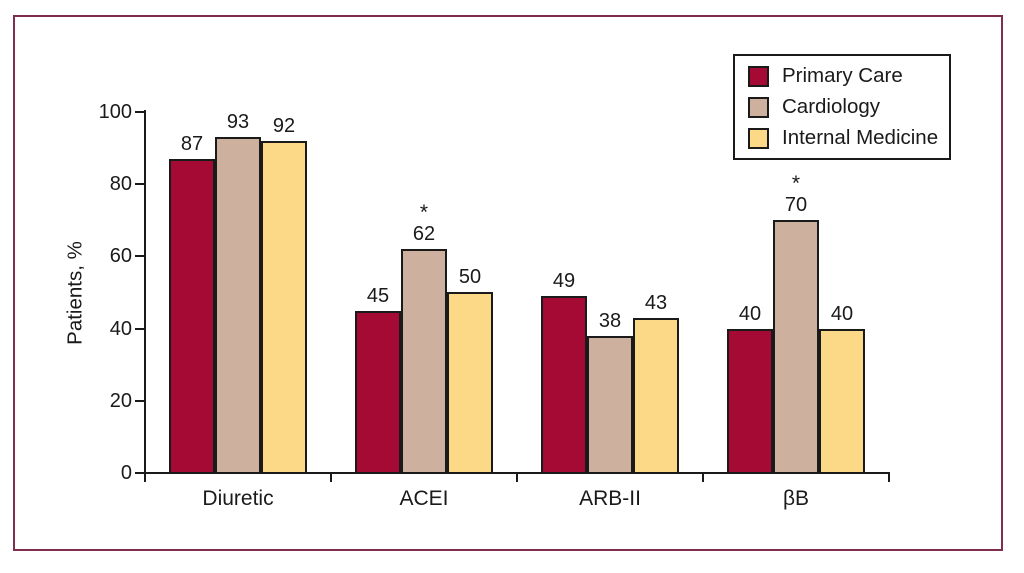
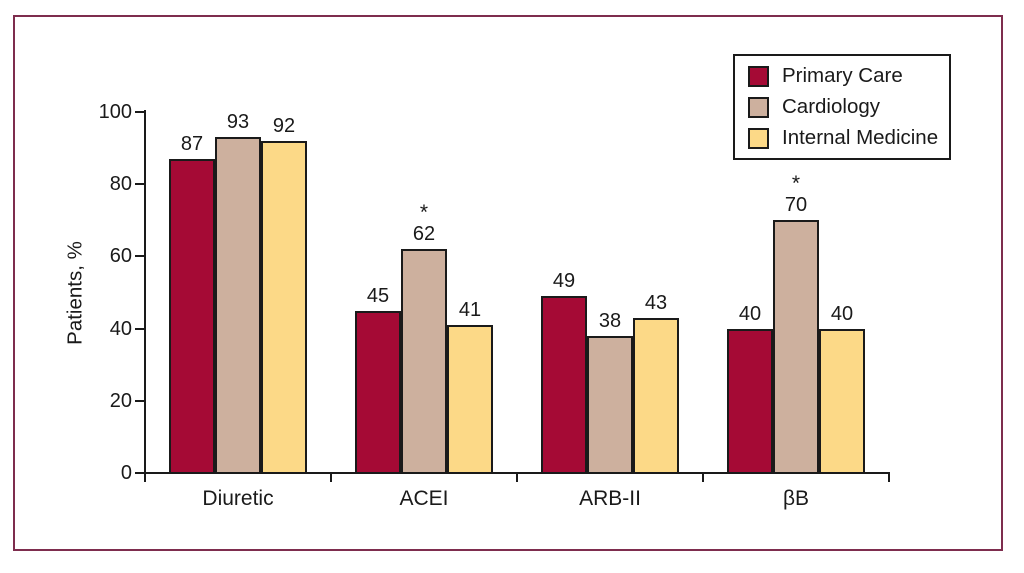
Internal Medicine/ACEI: 50 -> 41
